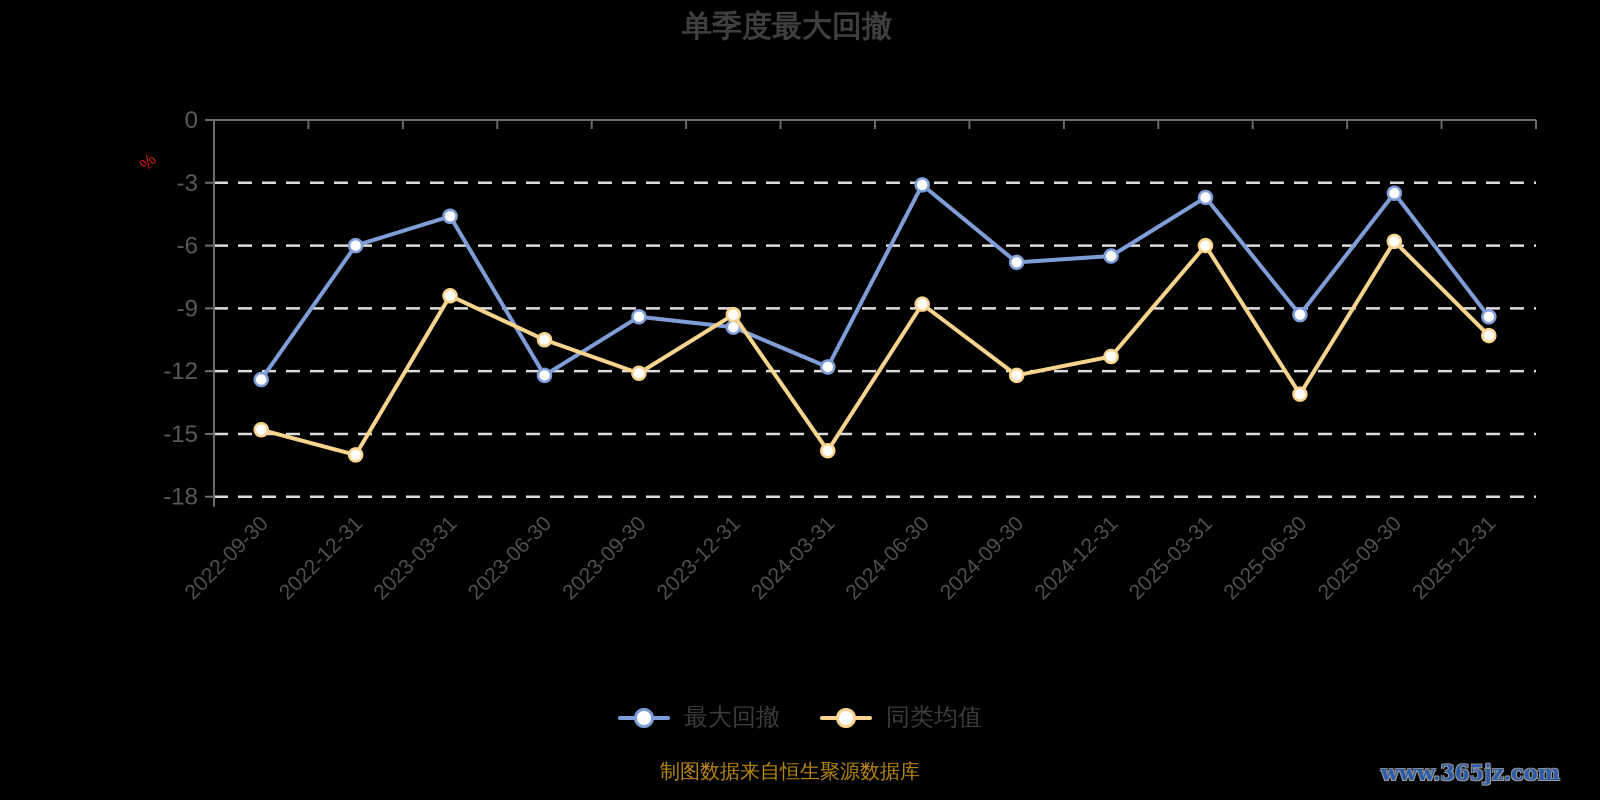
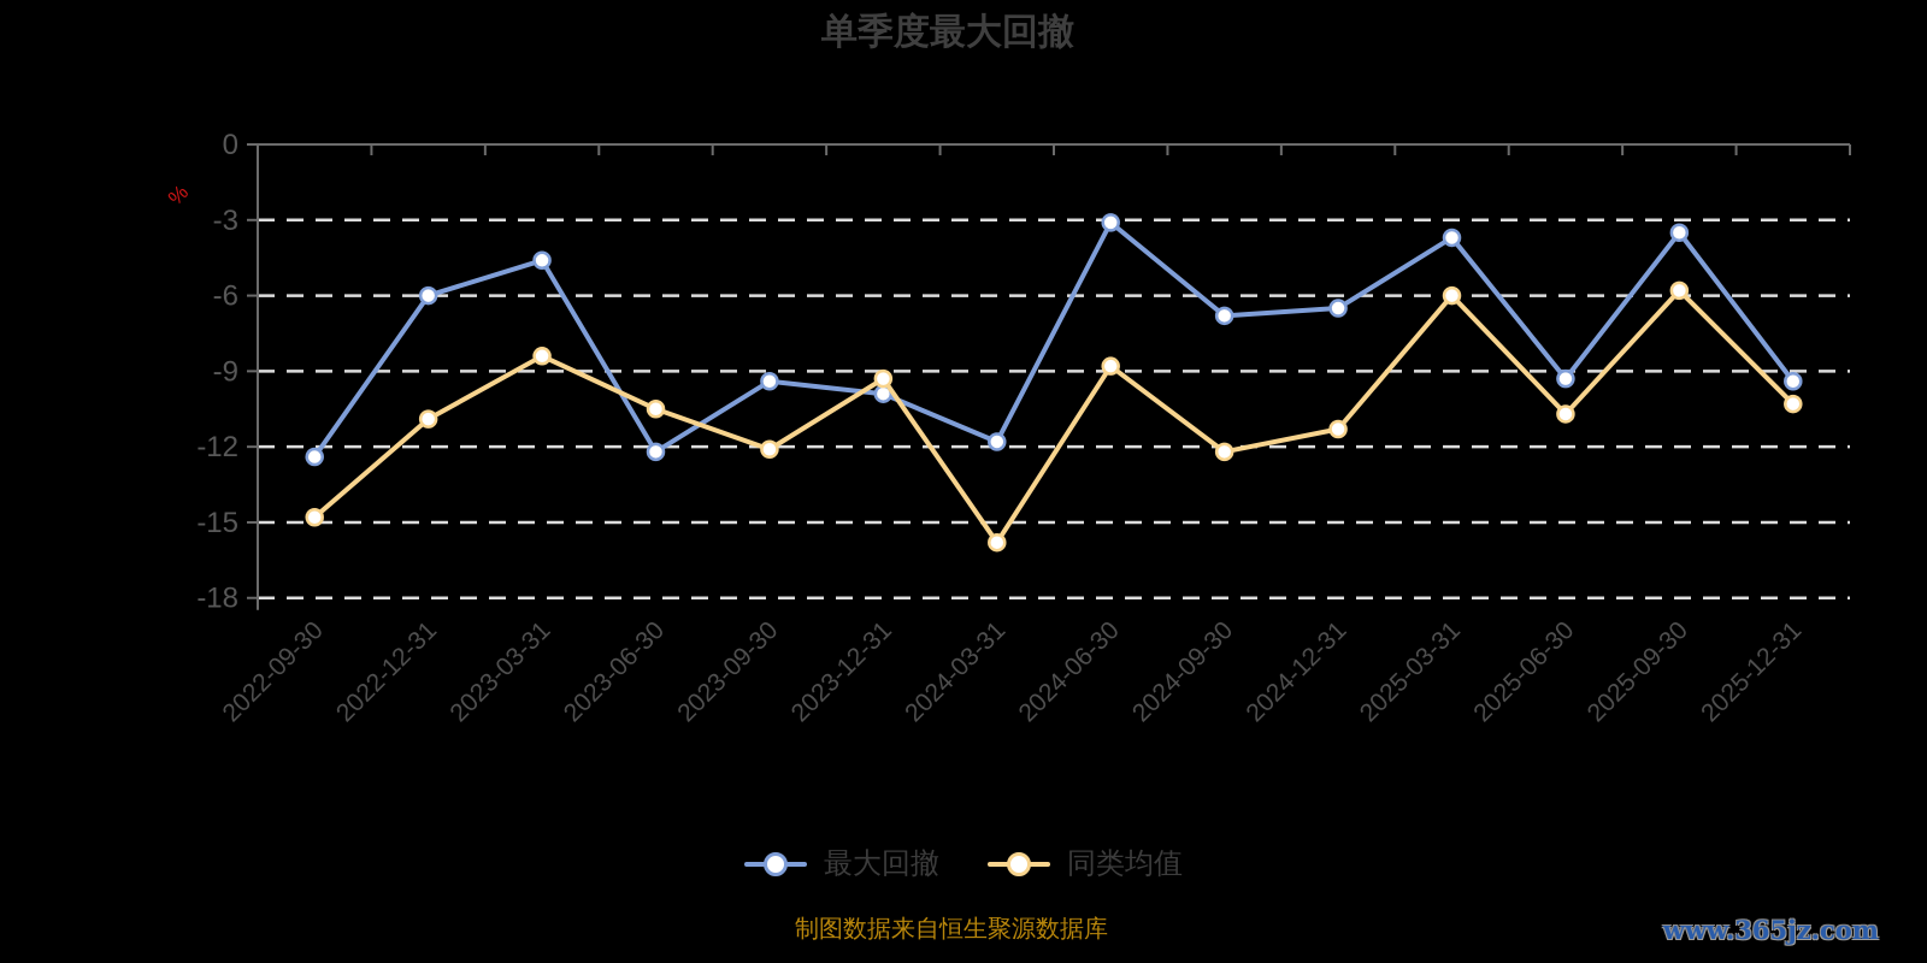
同类均值/2022-12-31: -16.0 -> -10.9
同类均值/2025-06-30: -13.1 -> -10.7
